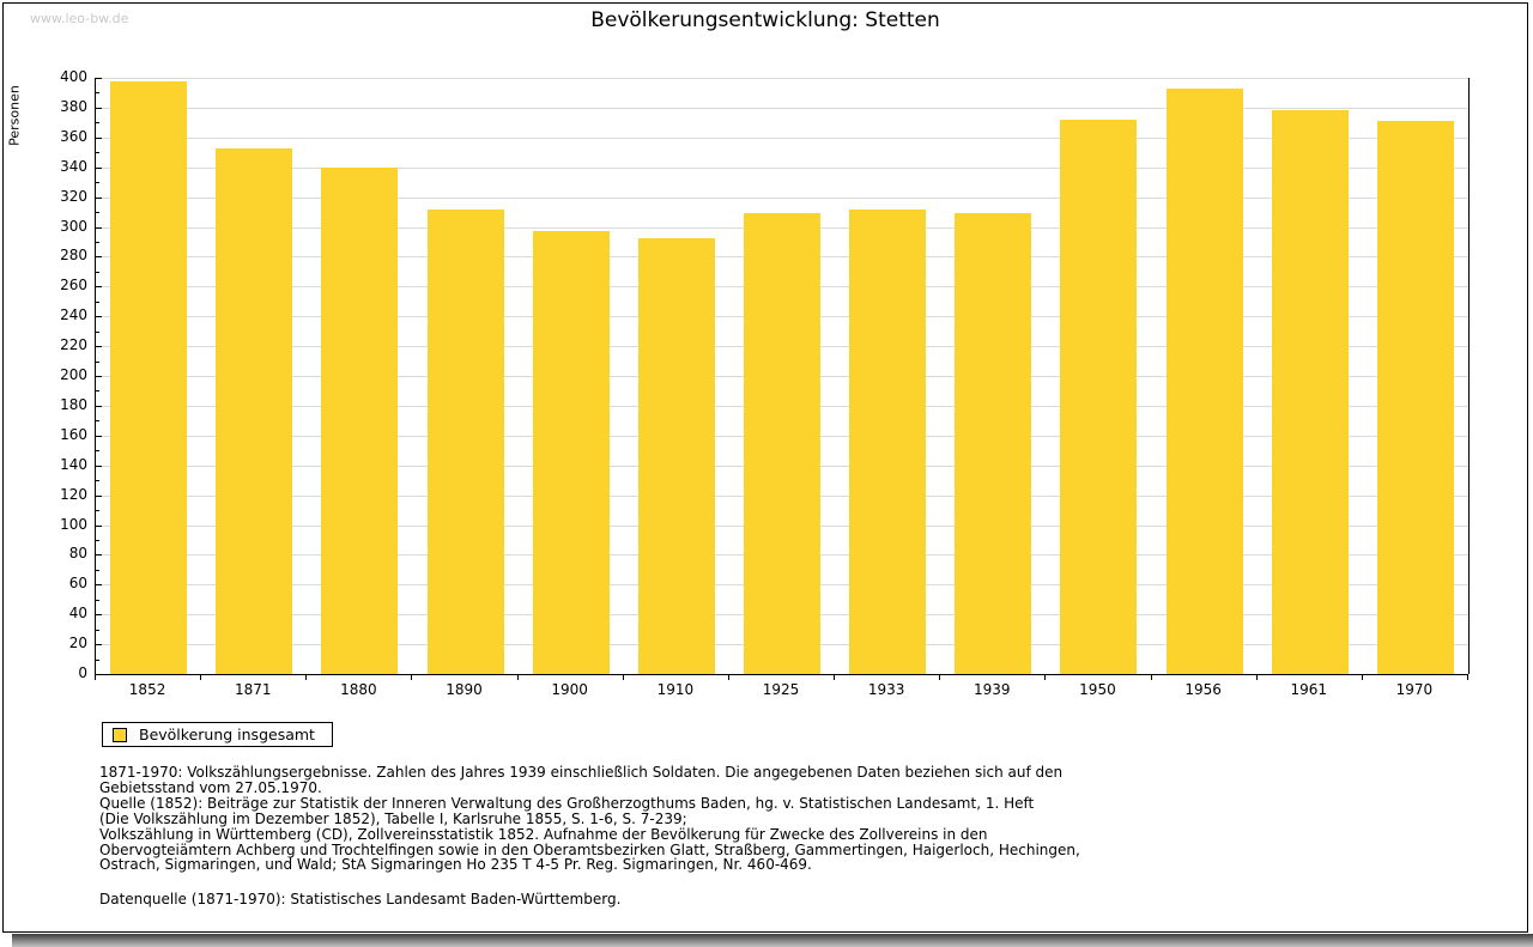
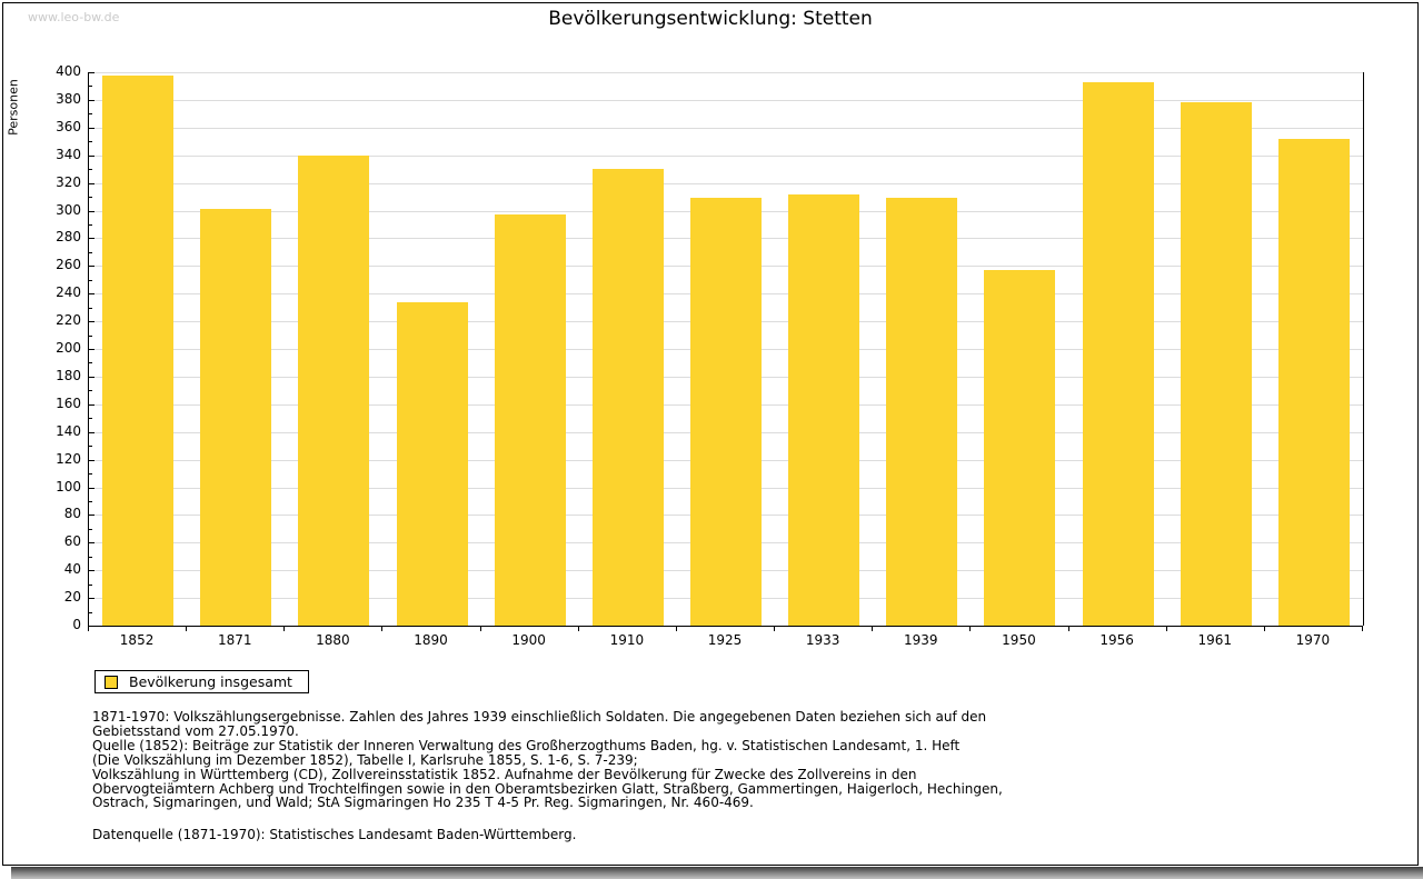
1871: 353 -> 301
1890: 312 -> 234
1910: 292 -> 330
1950: 372 -> 257
1970: 371 -> 352
